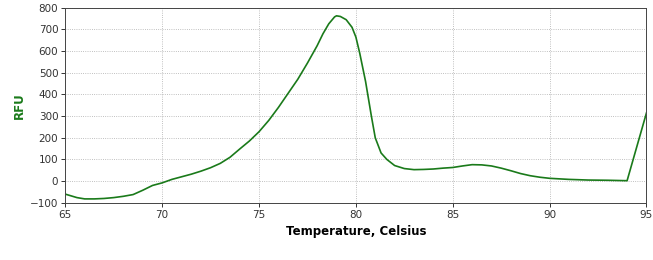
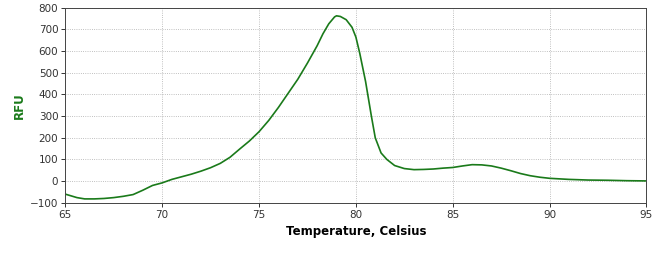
95: 315 -> 1
